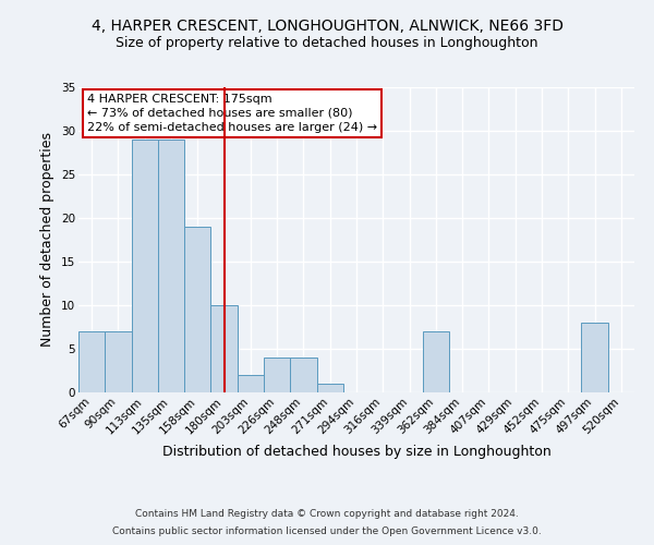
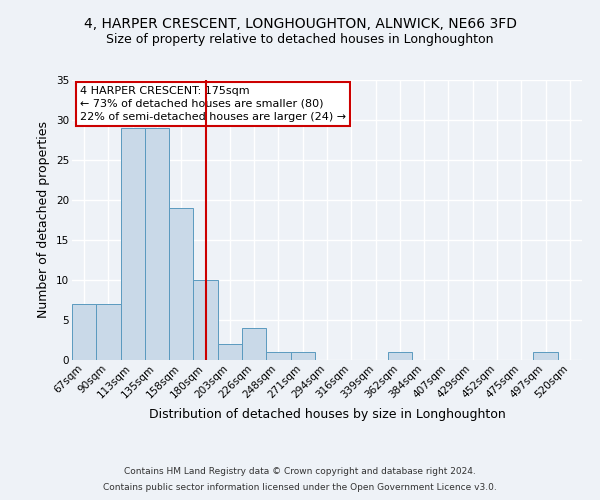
248sqm: 4 -> 1
362sqm: 7 -> 1
497sqm: 8 -> 1
